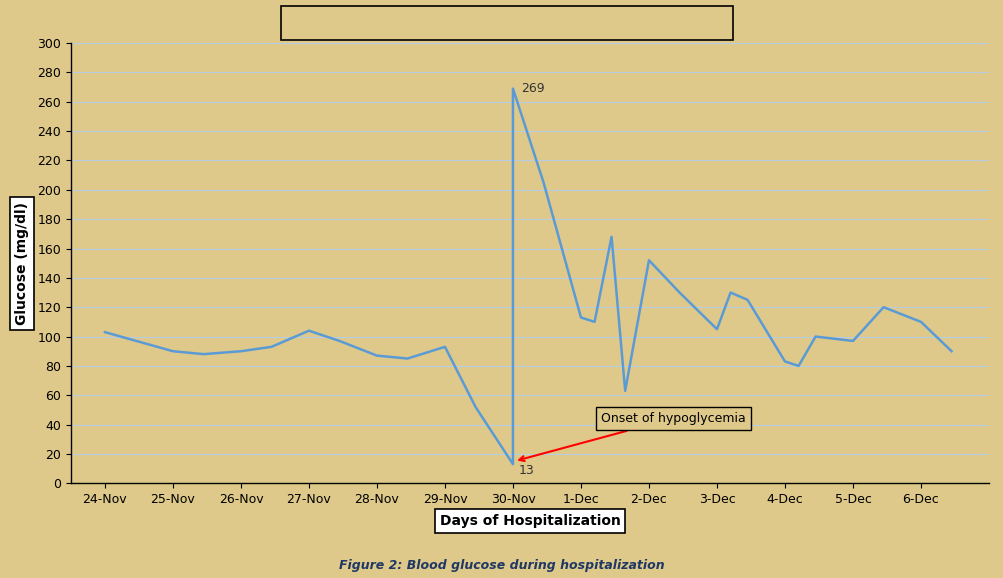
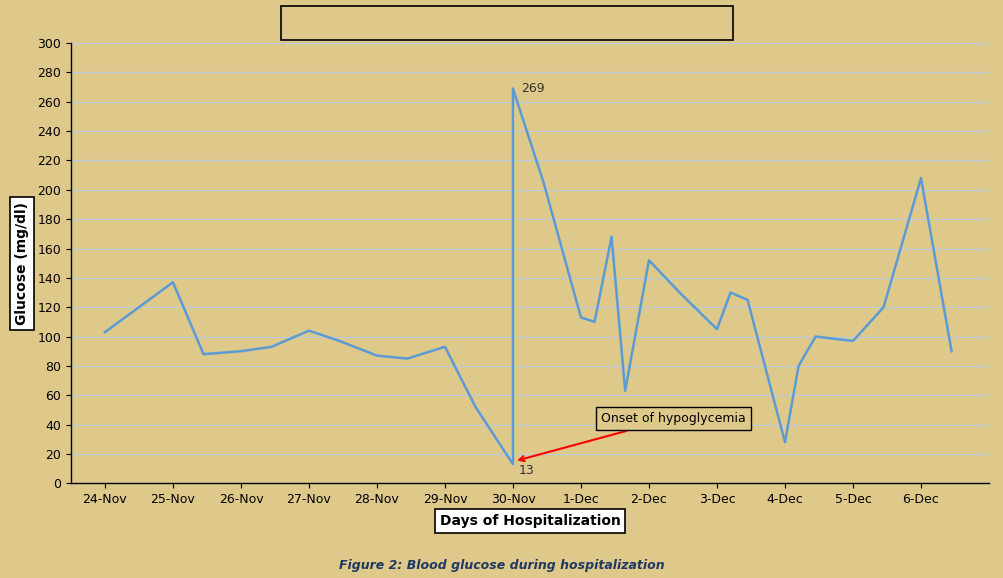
25-Nov: 90 -> 137
4-Dec: 83 -> 28
6-Dec: 110 -> 208
